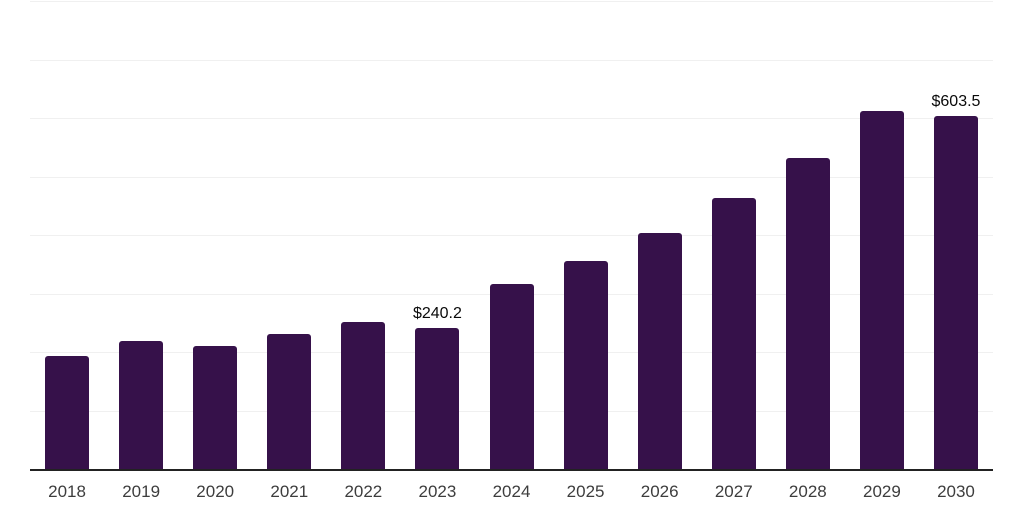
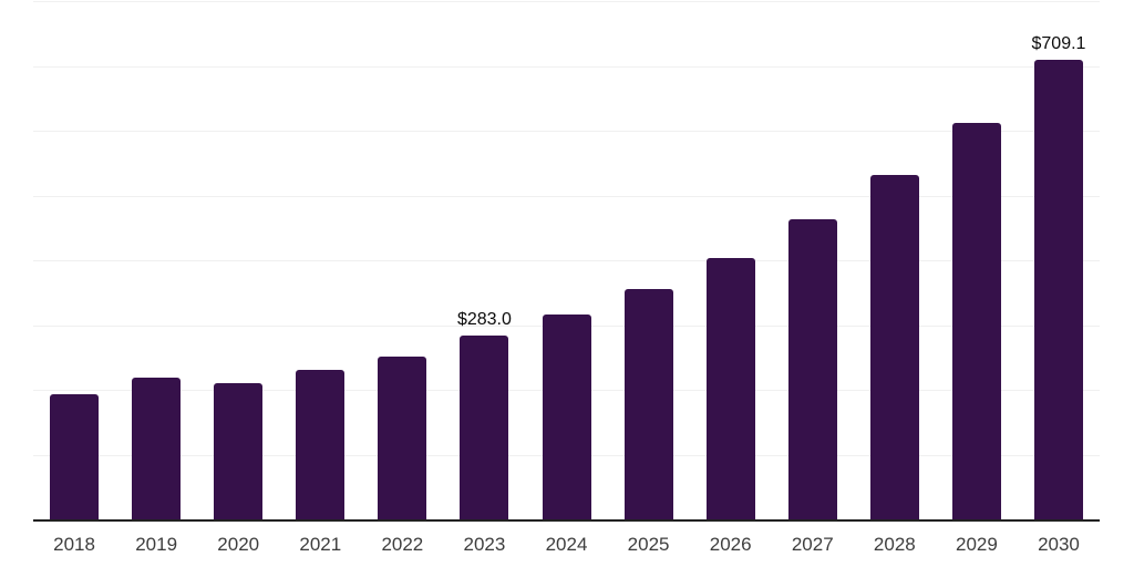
2023: $240.2 -> $283.0
2030: $603.5 -> $709.1
